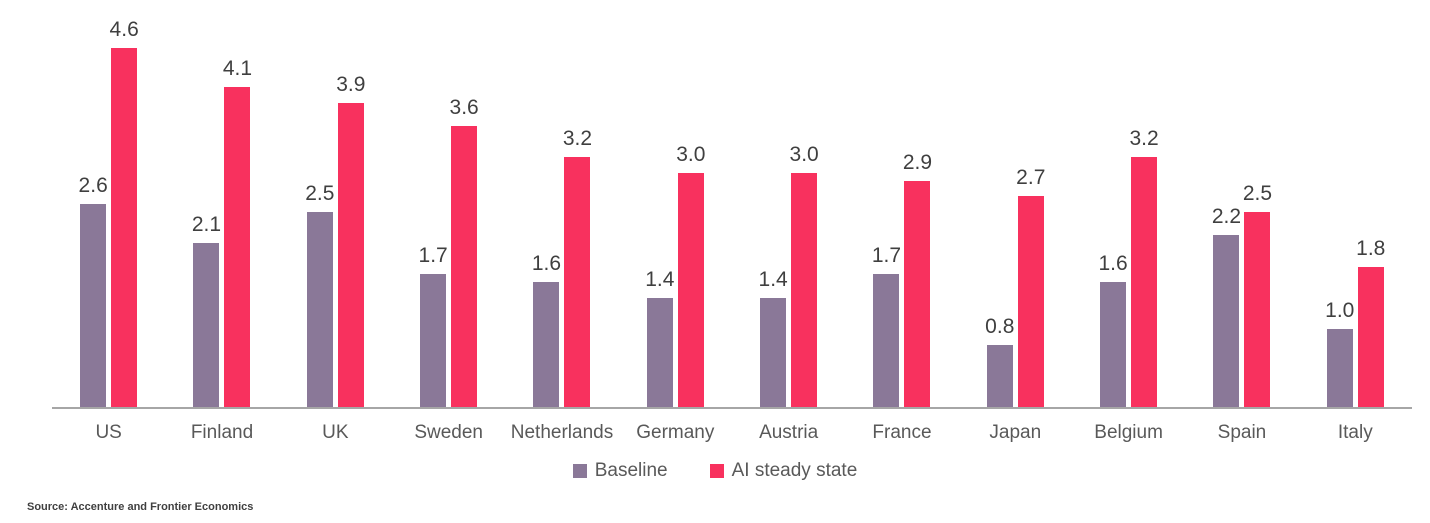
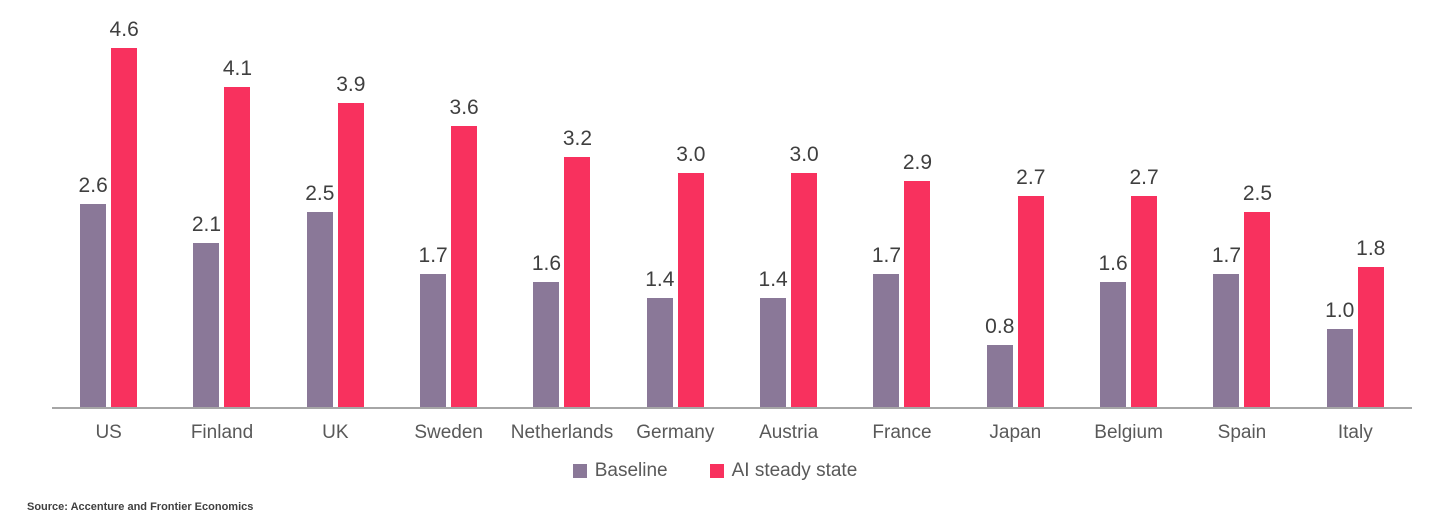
AI steady state/Belgium: 3.2 -> 2.7
Baseline/Spain: 2.2 -> 1.7
